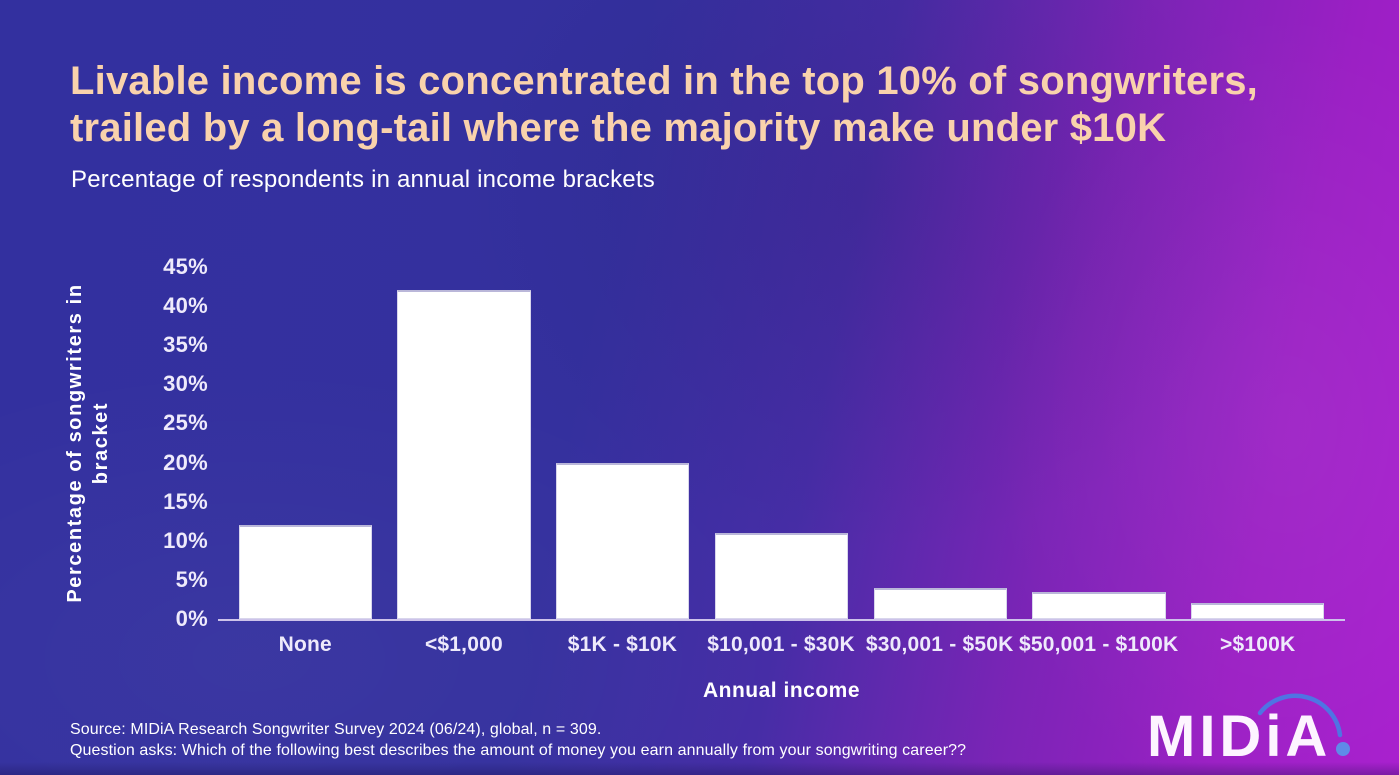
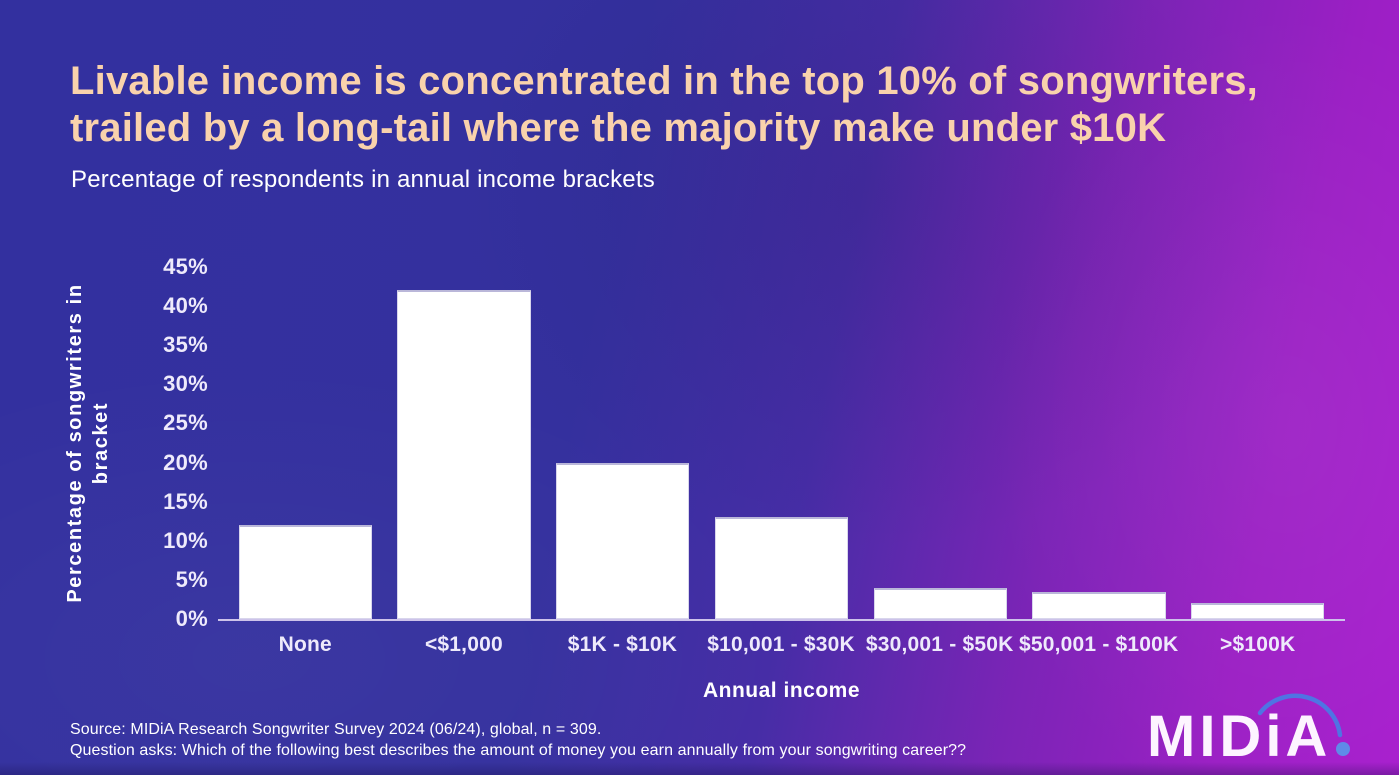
$10,001 - $30K: 11% -> 13%
